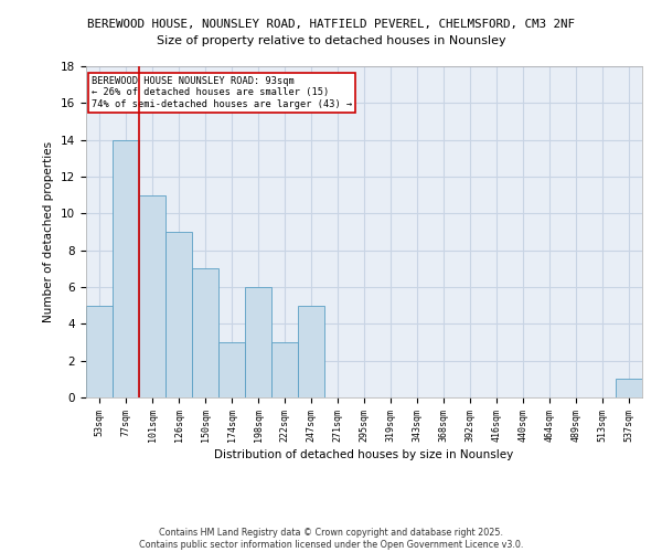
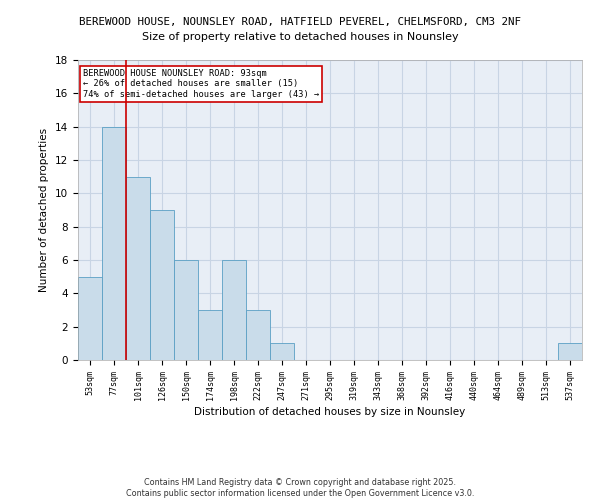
150sqm: 7 -> 6
247sqm: 5 -> 1
